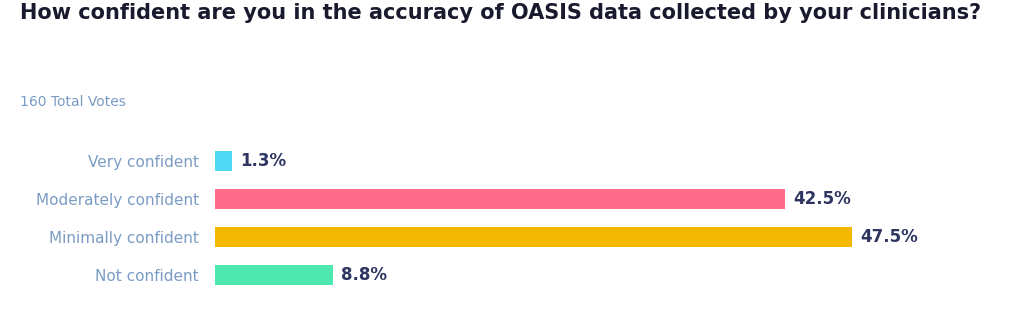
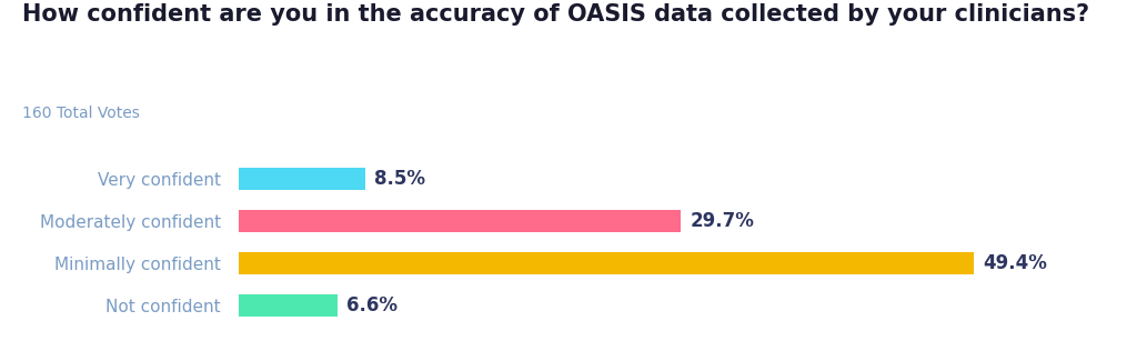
Very confident: 1.3% -> 8.5%
Moderately confident: 42.5% -> 29.7%
Minimally confident: 47.5% -> 49.4%
Not confident: 8.8% -> 6.6%
